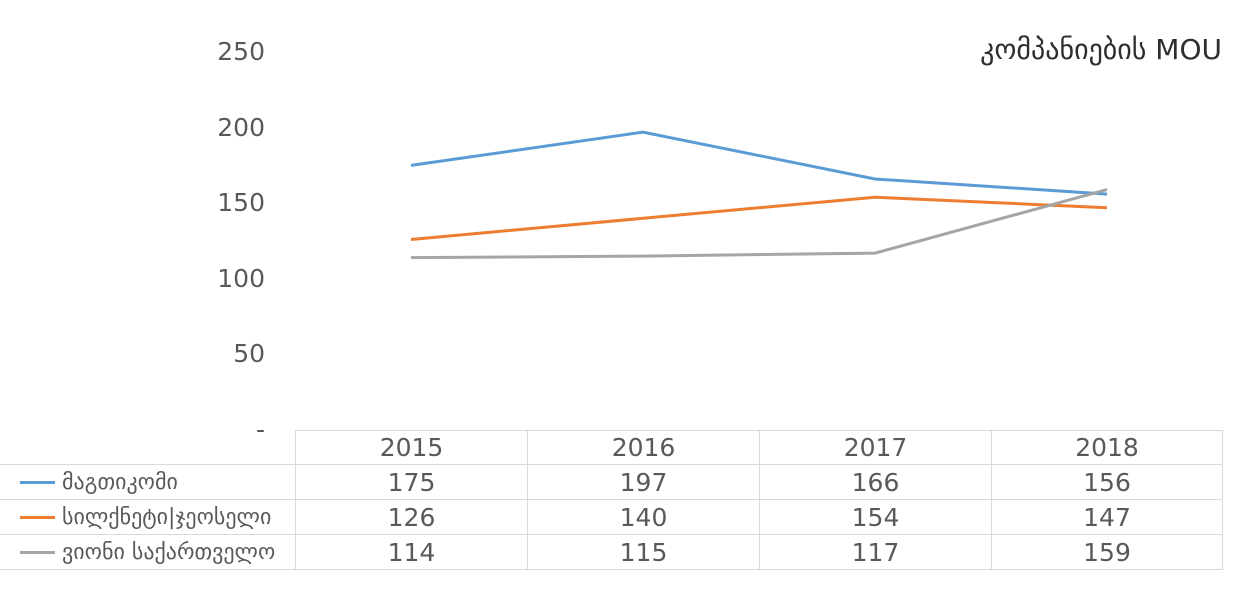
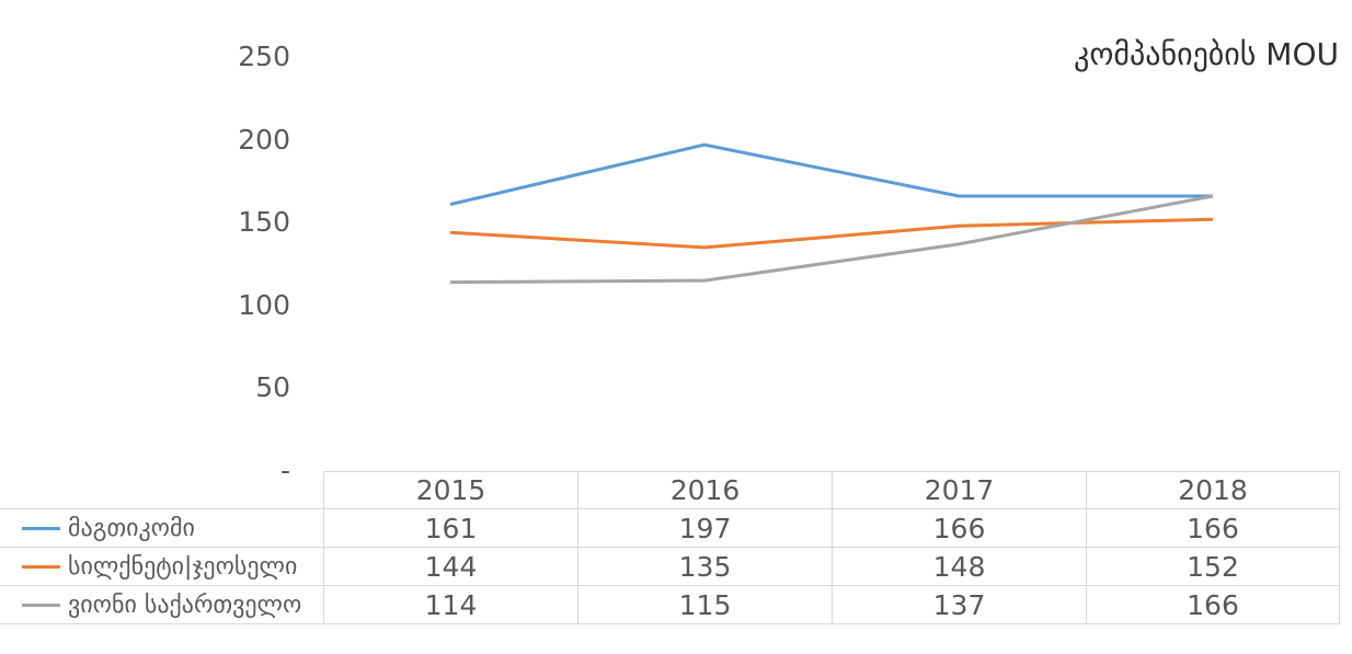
მაგთიკომი/2015: 175 -> 161
სილქნეტი|ჯეოსელი/2015: 126 -> 144
სილქნეტი|ჯეოსელი/2016: 140 -> 135
სილქნეტი|ჯეოსელი/2017: 154 -> 148
ვიონი საქართველო/2017: 117 -> 137
მაგთიკომი/2018: 156 -> 166
სილქნეტი|ჯეოსელი/2018: 147 -> 152
ვიონი საქართველო/2018: 159 -> 166
